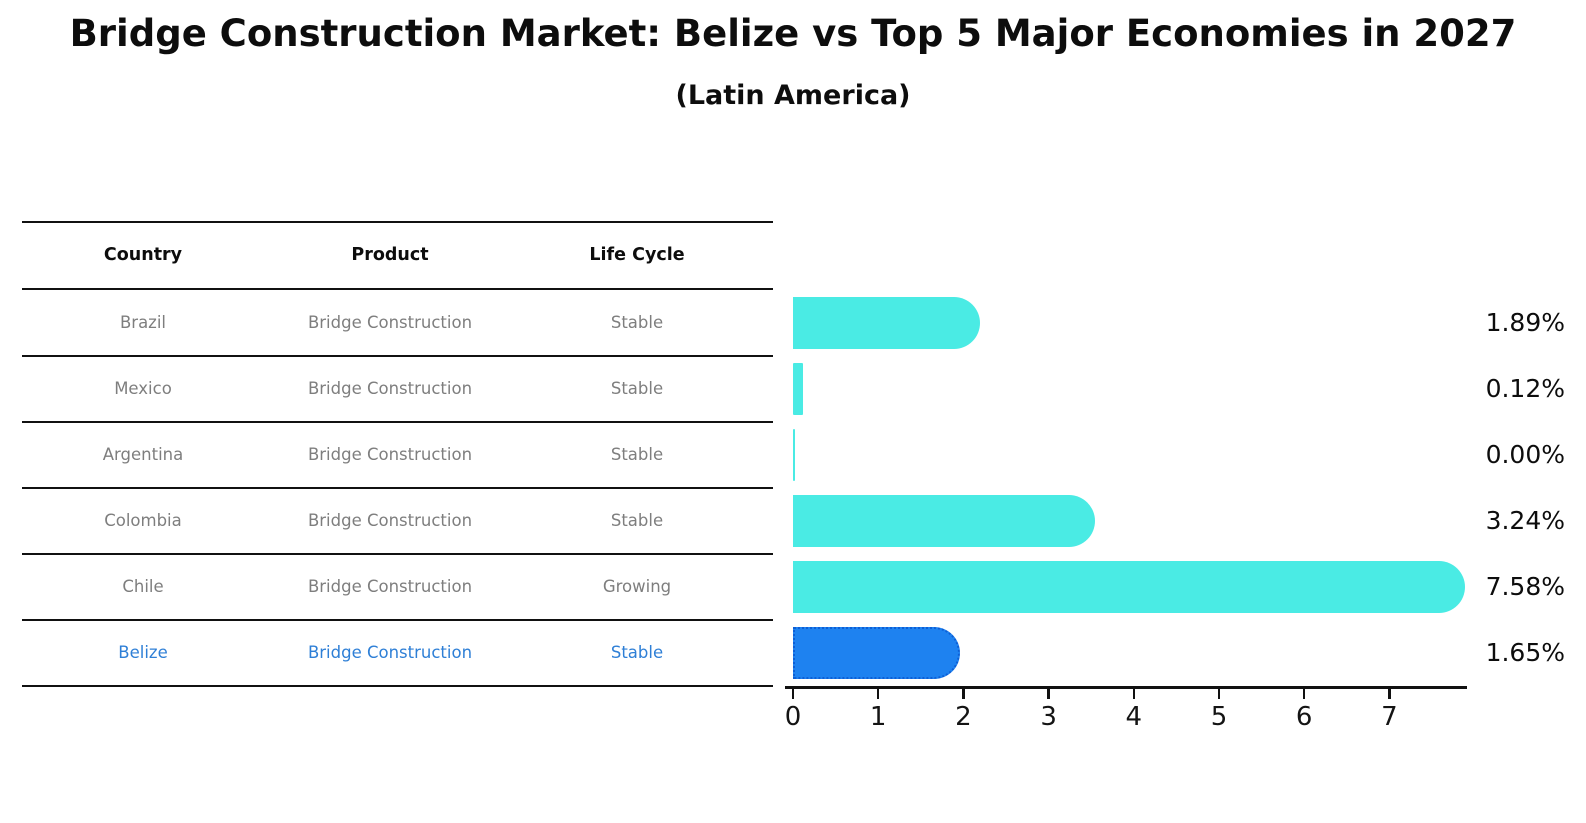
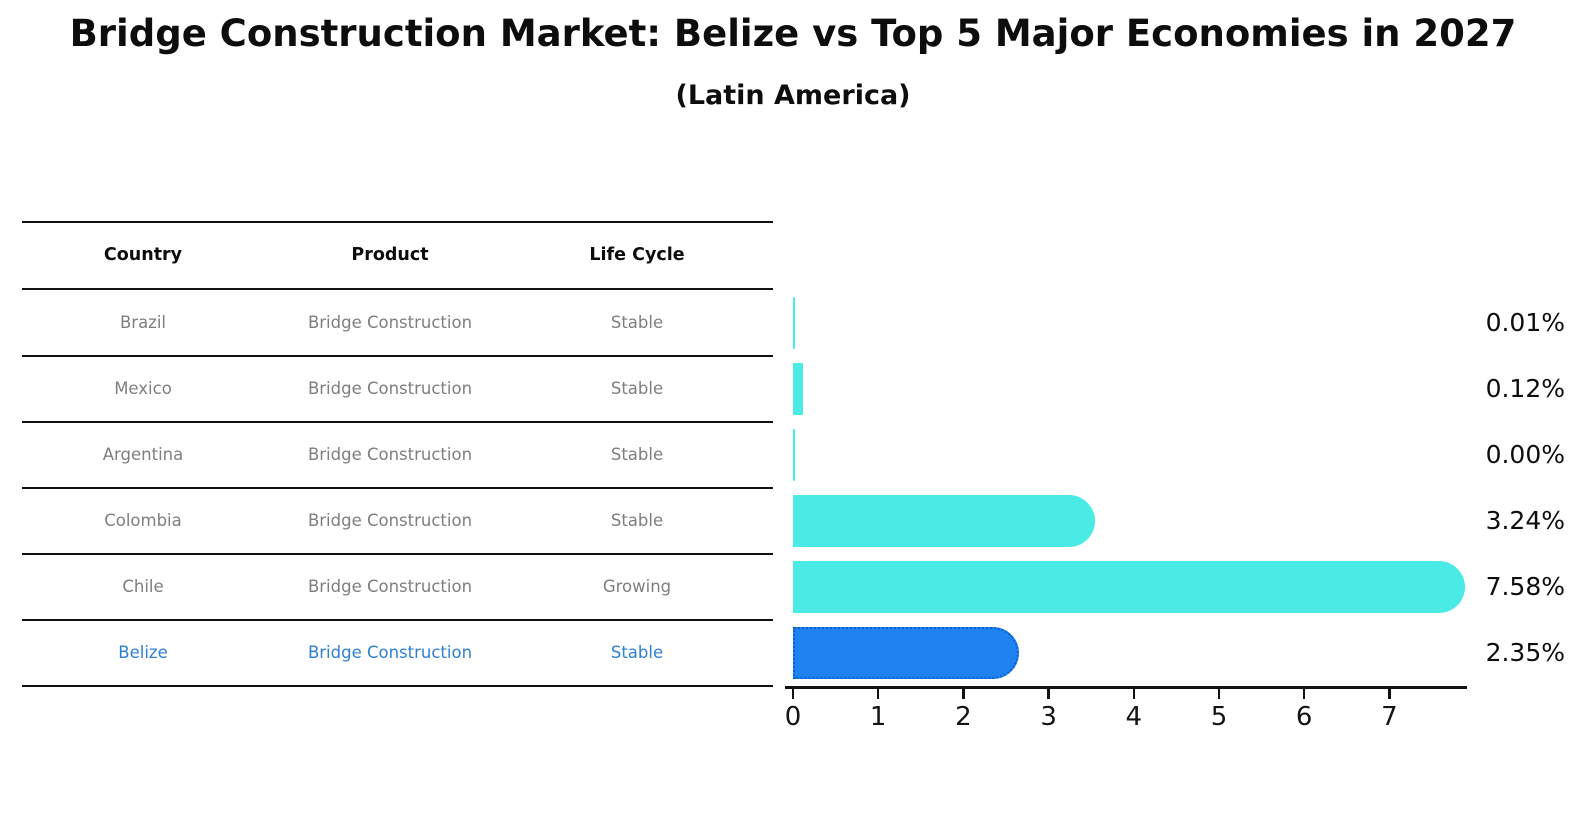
Brazil: 1.89% -> 0.01%
Belize: 1.65% -> 2.35%
